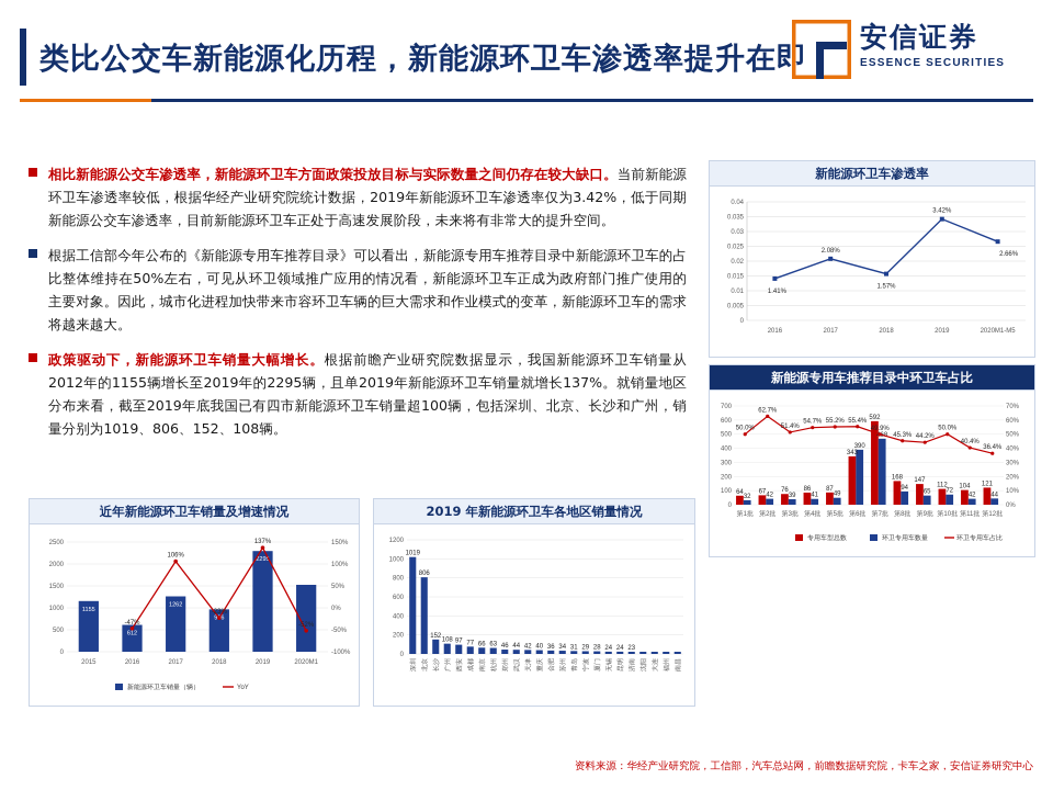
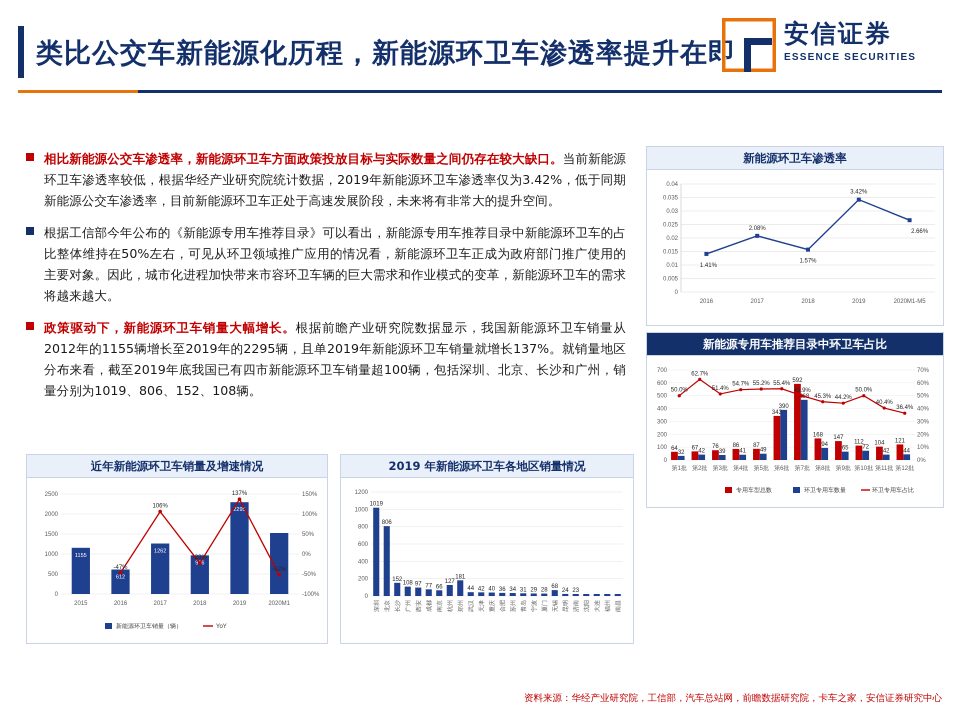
2019 年新能源环卫车各地区销量情况/杭州: 63 -> 127
2019 年新能源环卫车各地区销量情况/郑州: 46 -> 181
2019 年新能源环卫车各地区销量情况/无锡: 24 -> 68
